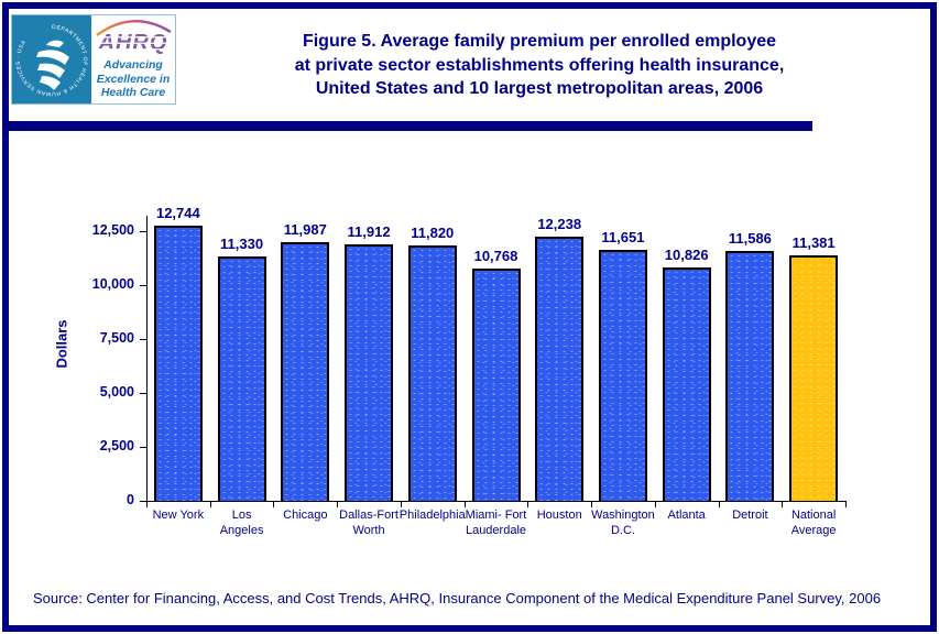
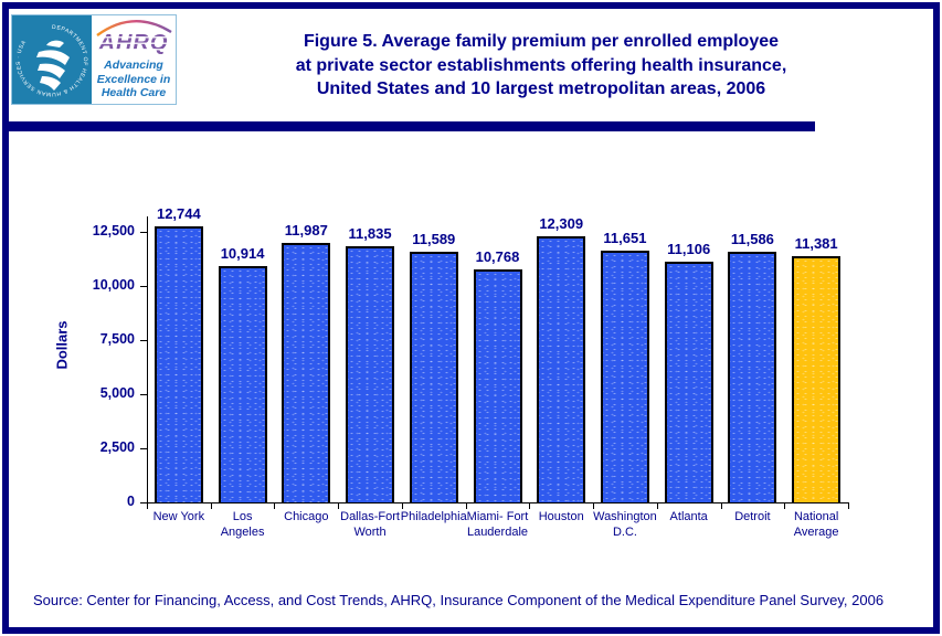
Los Angeles: 11,330 -> 10,914
Dallas-Fort Worth: 11,912 -> 11,835
Philadelphia: 11,820 -> 11,589
Houston: 12,238 -> 12,309
Atlanta: 10,826 -> 11,106
